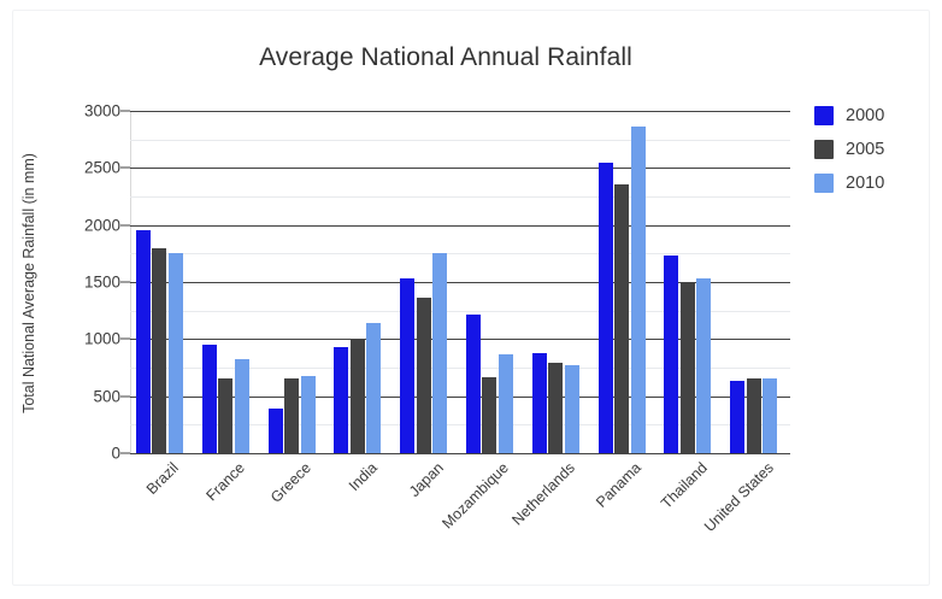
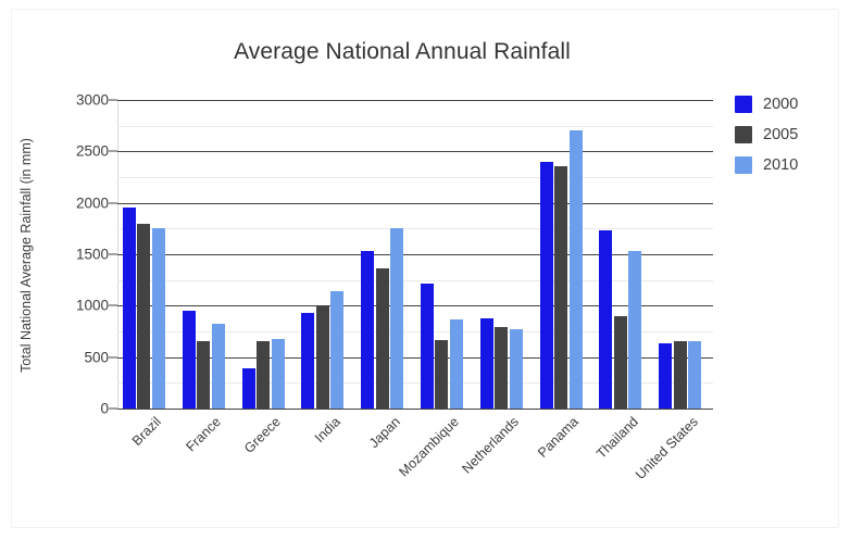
2000/Panama: 2600 -> 2400
2010/Panama: 2900 -> 2700
2005/Thailand: 1500 -> 900
